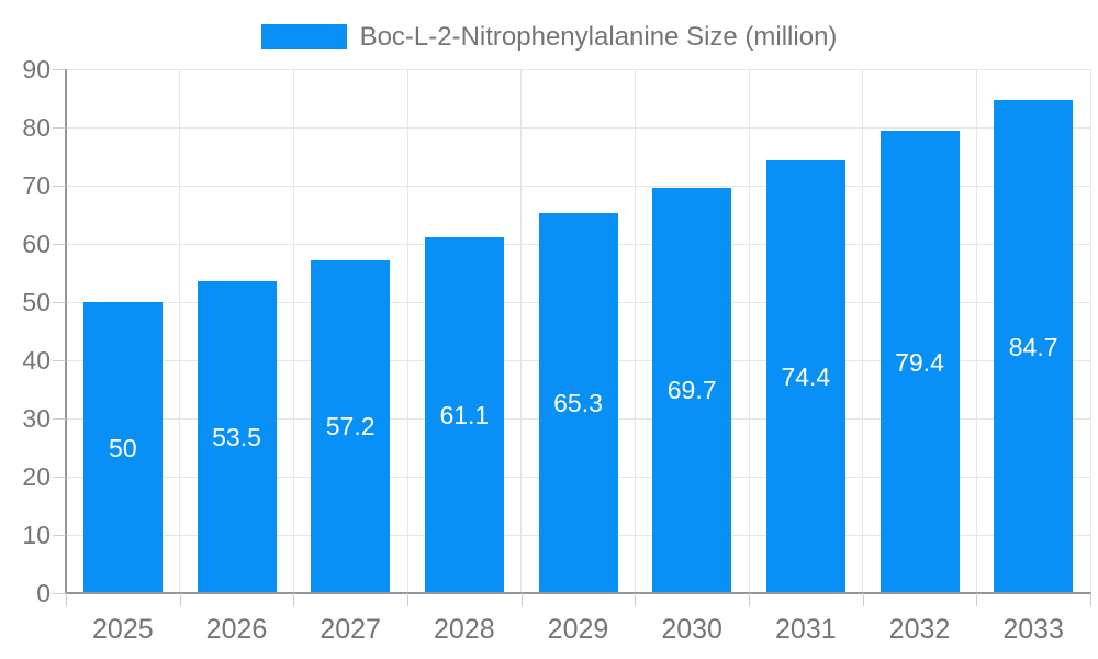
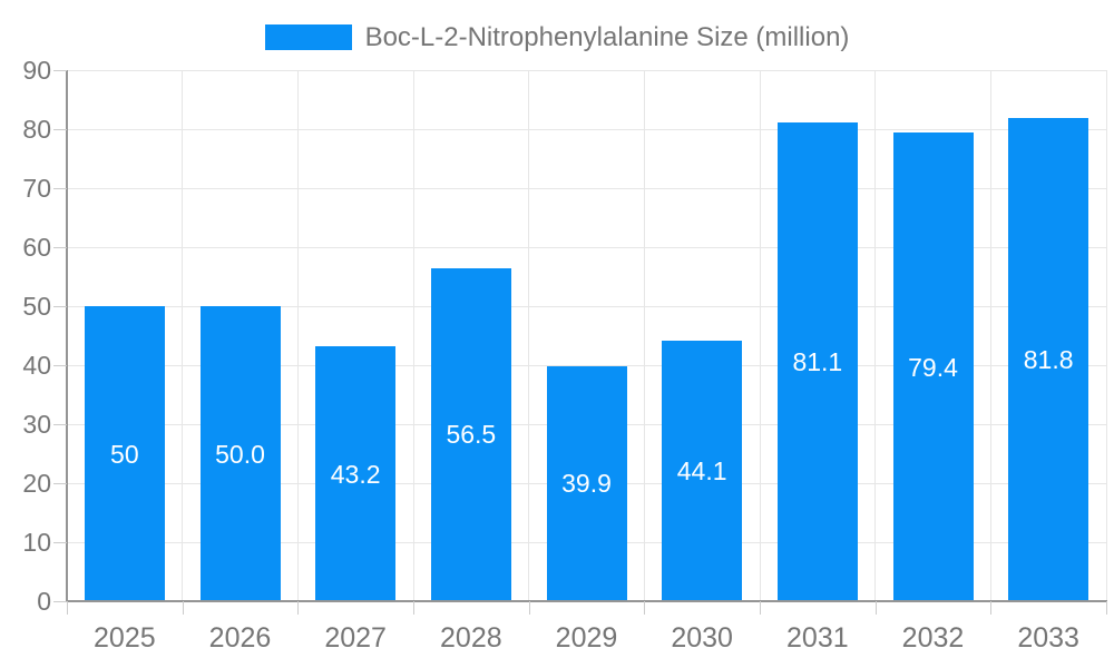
2026: 53.5 -> 50.0
2027: 57.2 -> 43.2
2028: 61.1 -> 56.5
2029: 65.3 -> 39.9
2030: 69.7 -> 44.1
2031: 74.4 -> 81.1
2033: 84.7 -> 81.8
